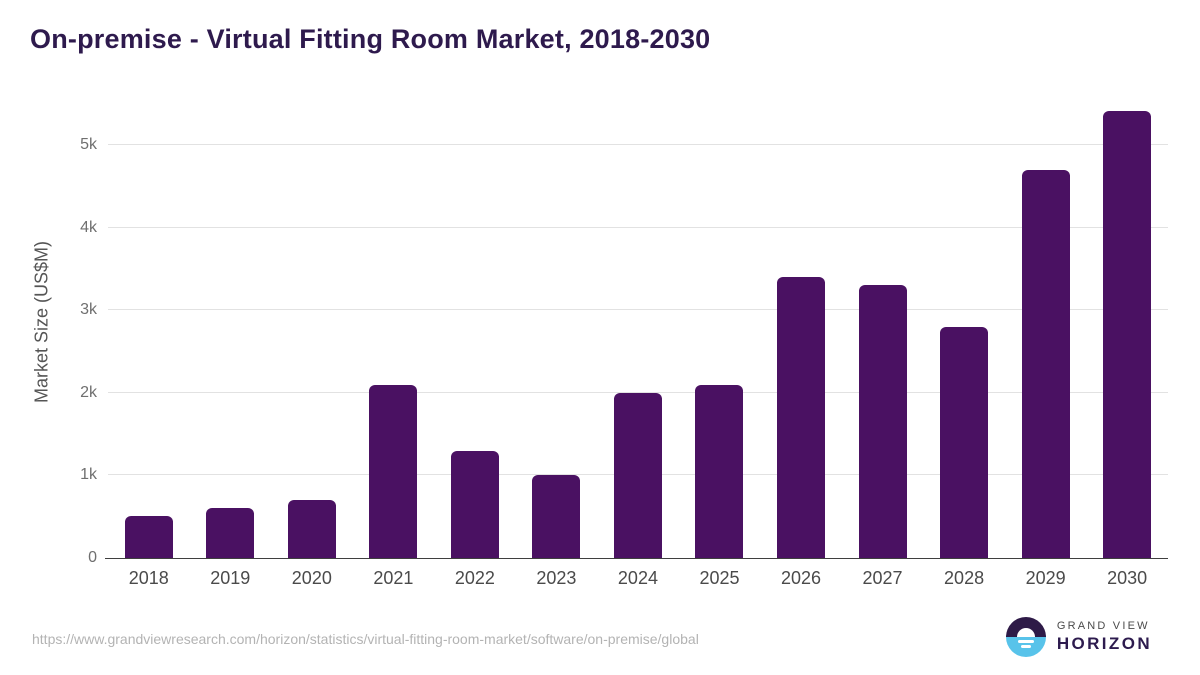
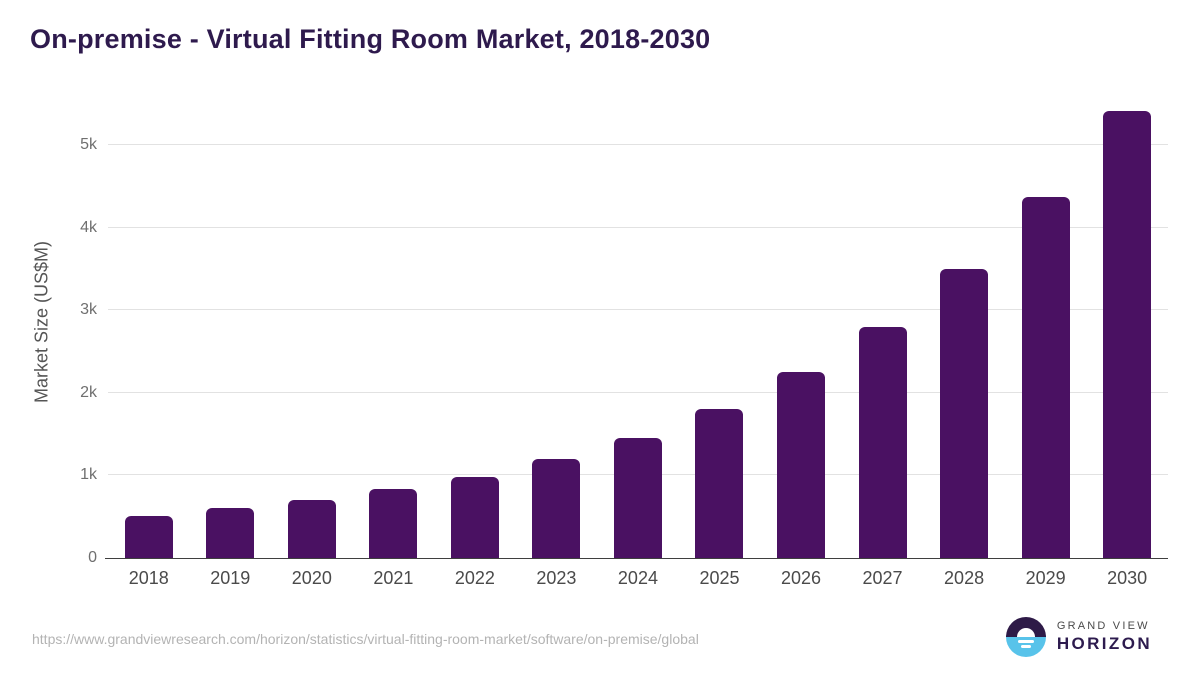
2021: 2.1k -> 0.8k
2022: 1.3k -> 1.0k
2023: 1.0k -> 1.2k
2024: 2.0k -> 1.4k
2025: 2.1k -> 1.8k
2026: 3.4k -> 2.2k
2027: 3.3k -> 2.8k
2028: 2.8k -> 3.5k
2029: 4.7k -> 4.4k
